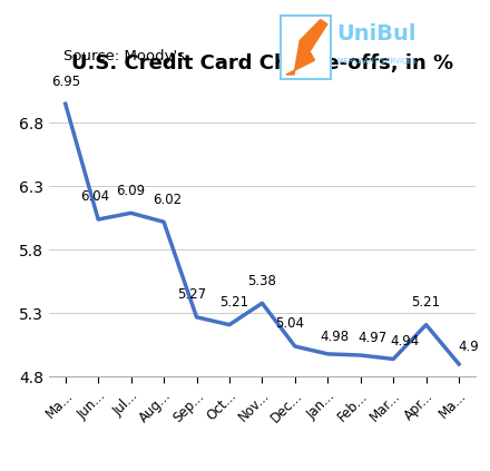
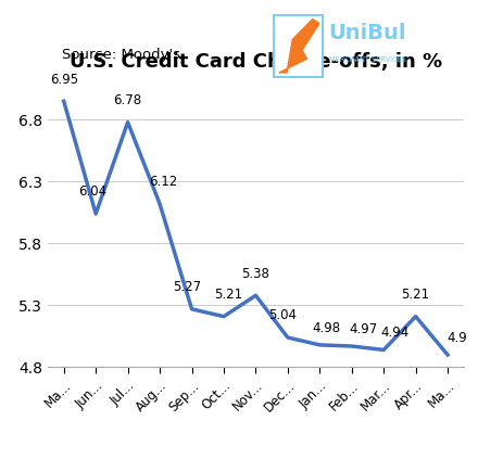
Jul...: 6.09 -> 6.78
Aug...: 6.02 -> 6.12
